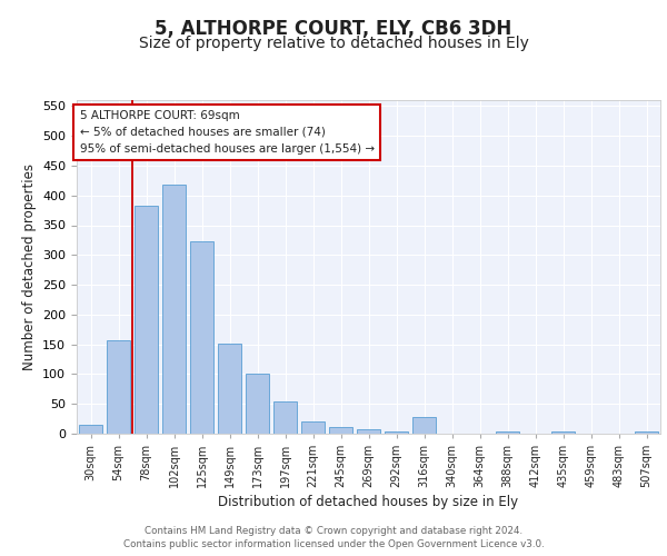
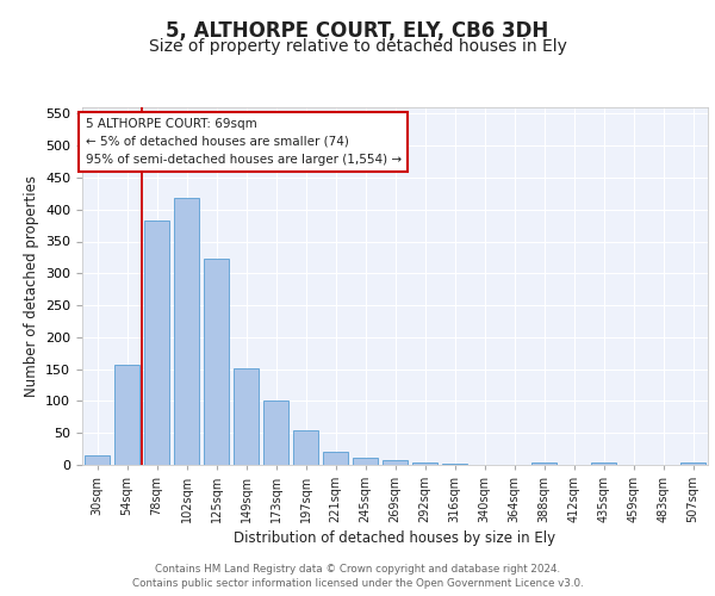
316sqm: 28 -> 1
